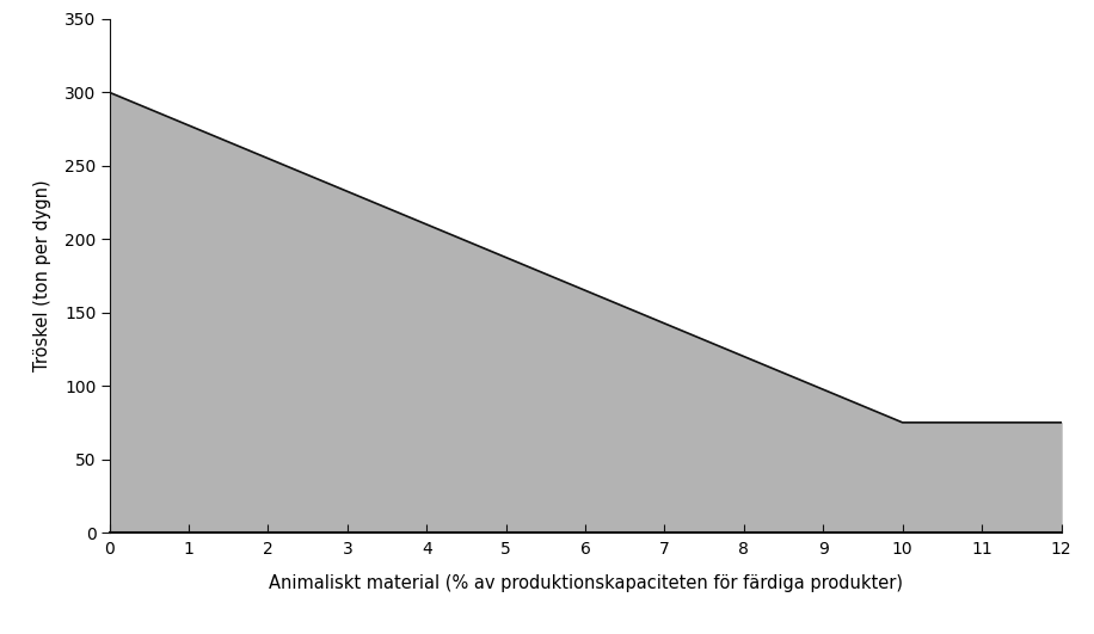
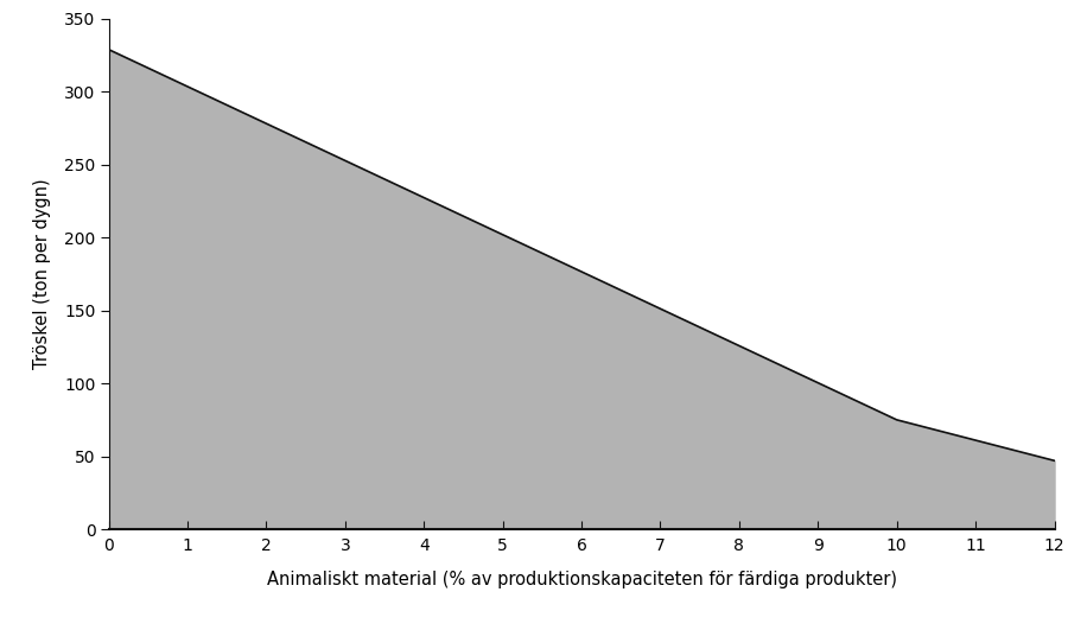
0: 300 -> 329
12: 75 -> 47
